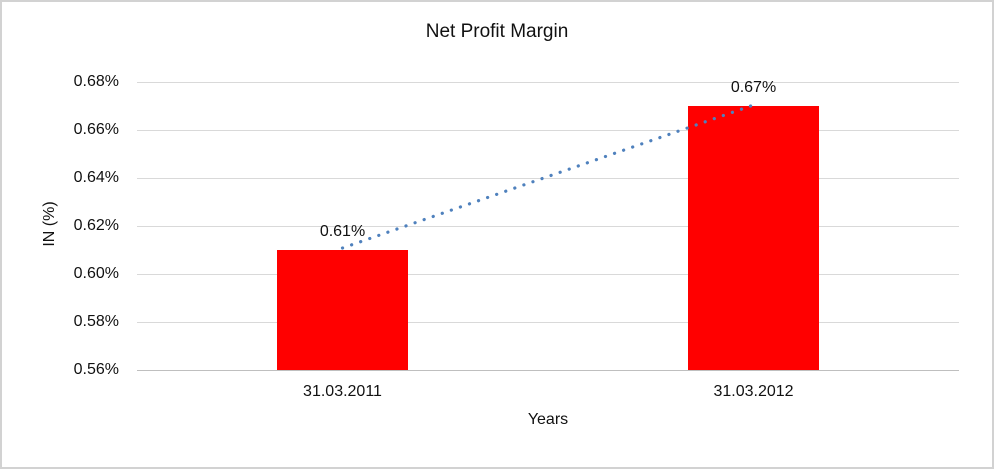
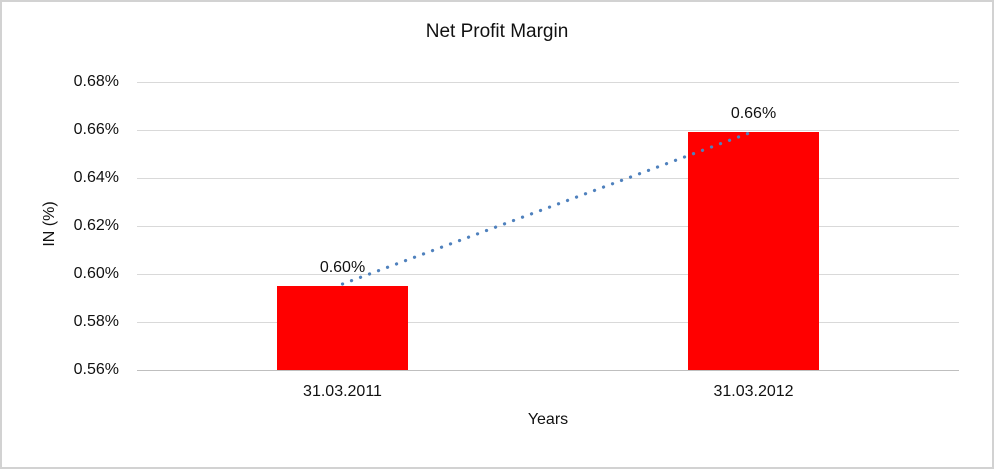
31.03.2011: 0.61% -> 0.60%
31.03.2012: 0.67% -> 0.66%
